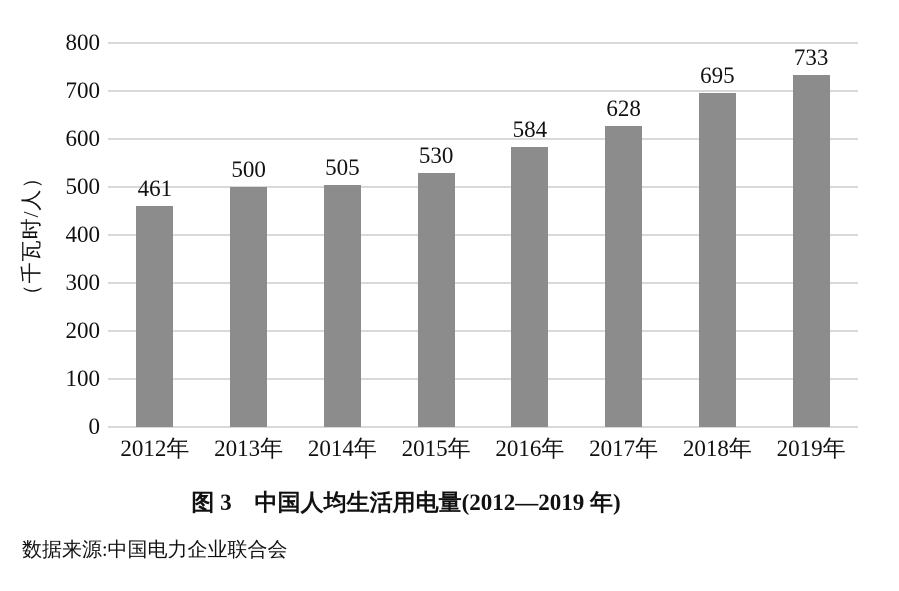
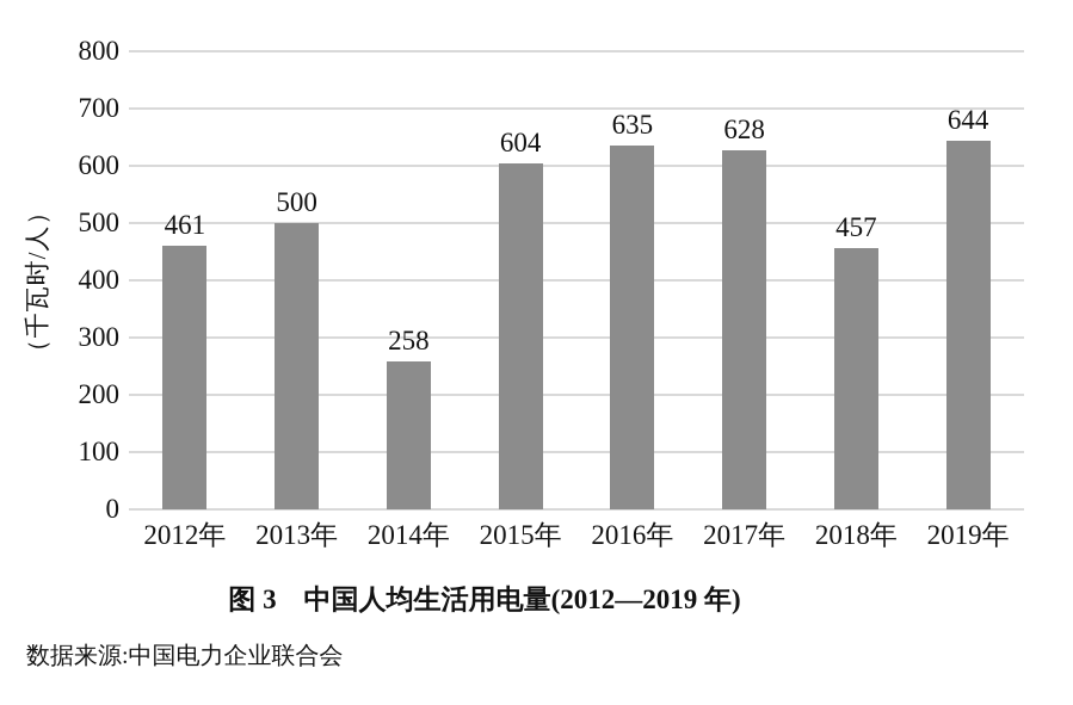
2014年: 505 -> 258
2015年: 530 -> 604
2016年: 584 -> 635
2018年: 695 -> 457
2019年: 733 -> 644
